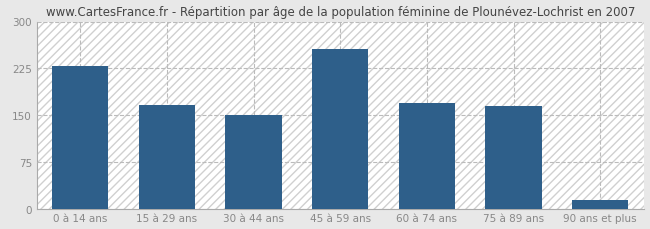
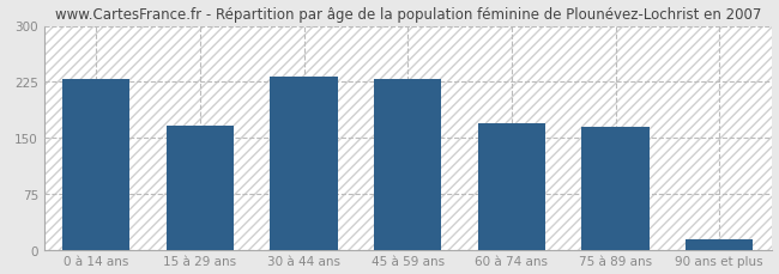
30 à 44 ans: 150 -> 232
45 à 59 ans: 256 -> 228
